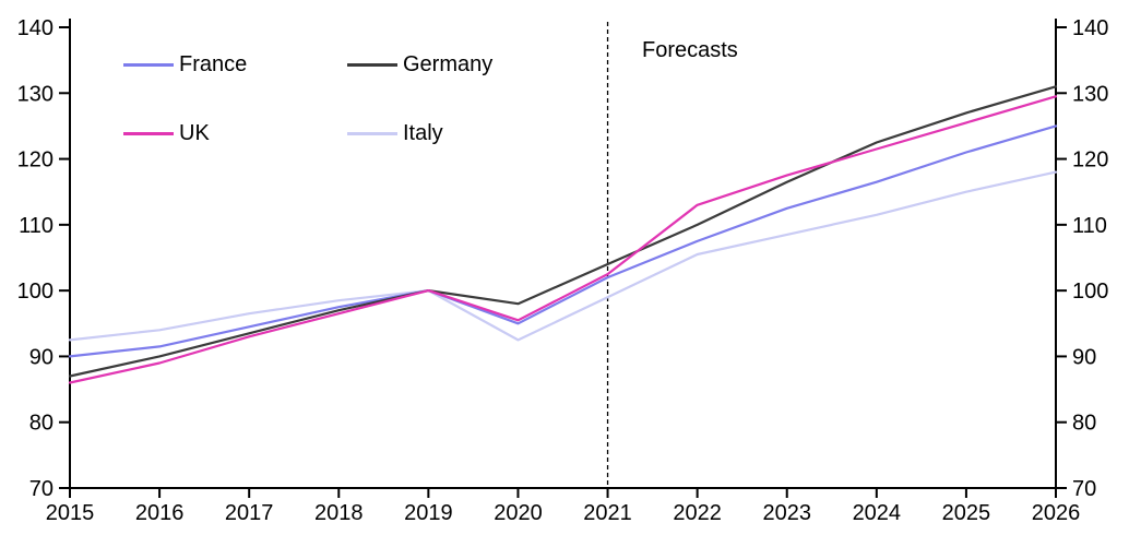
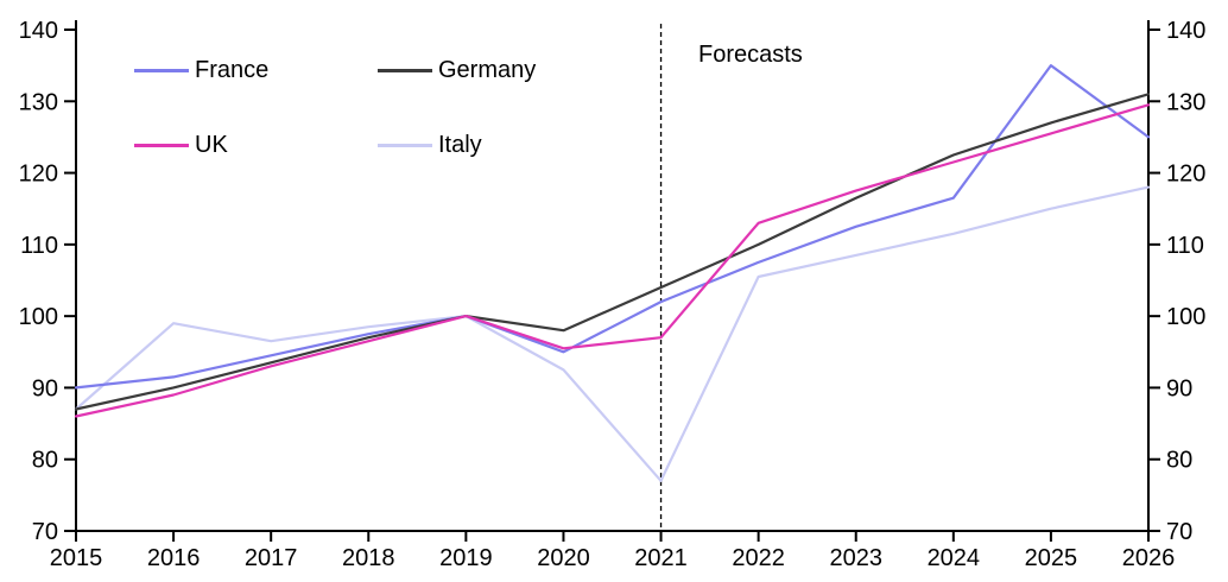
Italy/2015: 92 -> 87
Italy/2016: 94 -> 99
Italy/2021: 99 -> 77
UK/2021: 102 -> 97
France/2025: 121 -> 135
